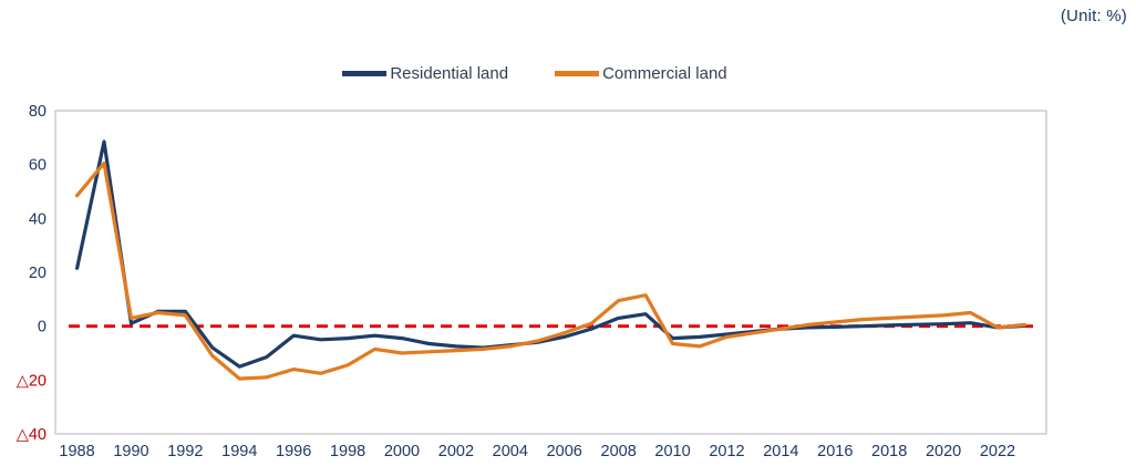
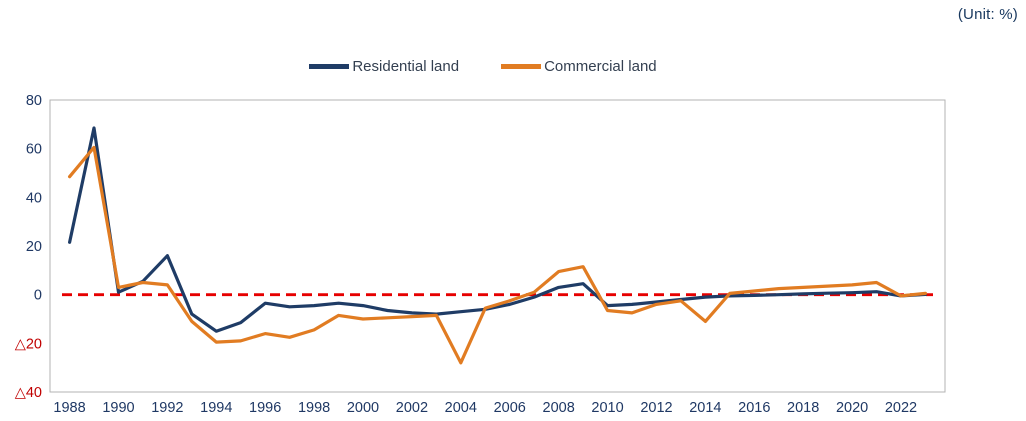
Residential land/1992: 6 -> 16
Commercial land/2004: -8 -> -28
Commercial land/2014: -1 -> -11
